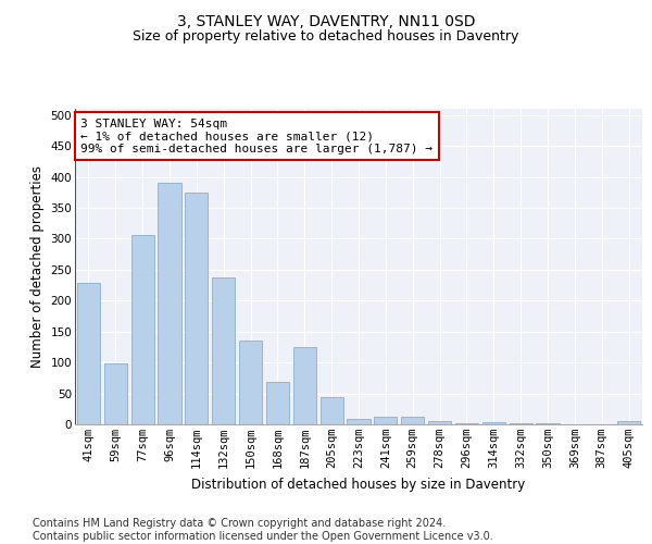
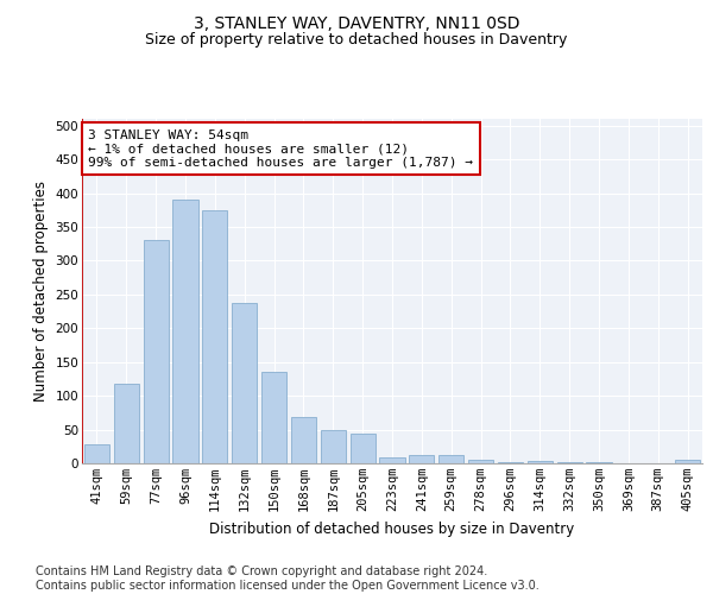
41sqm: 228 -> 28
59sqm: 98 -> 118
77sqm: 306 -> 330
187sqm: 124 -> 50
